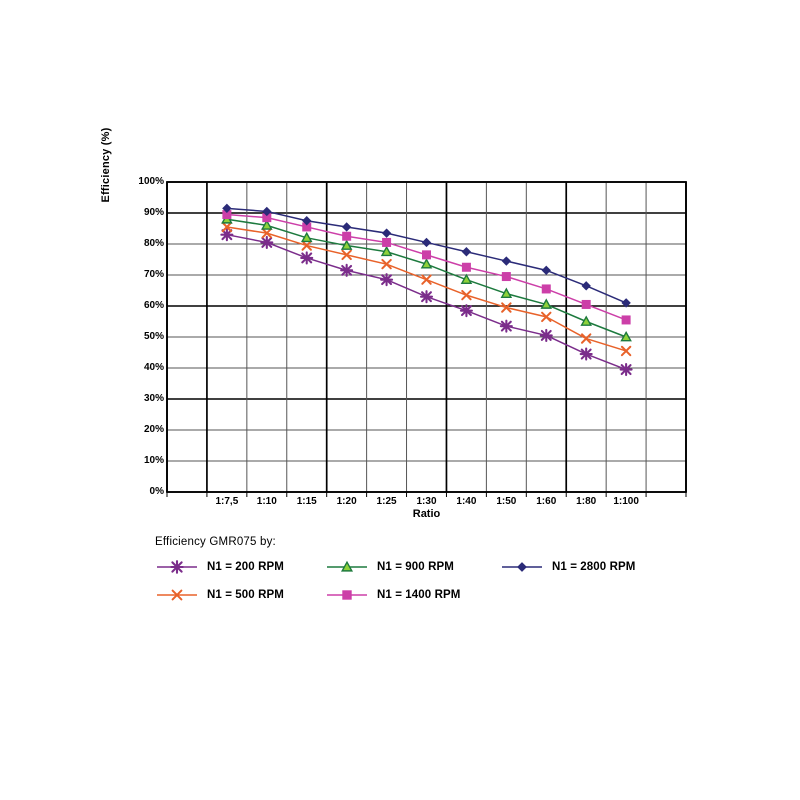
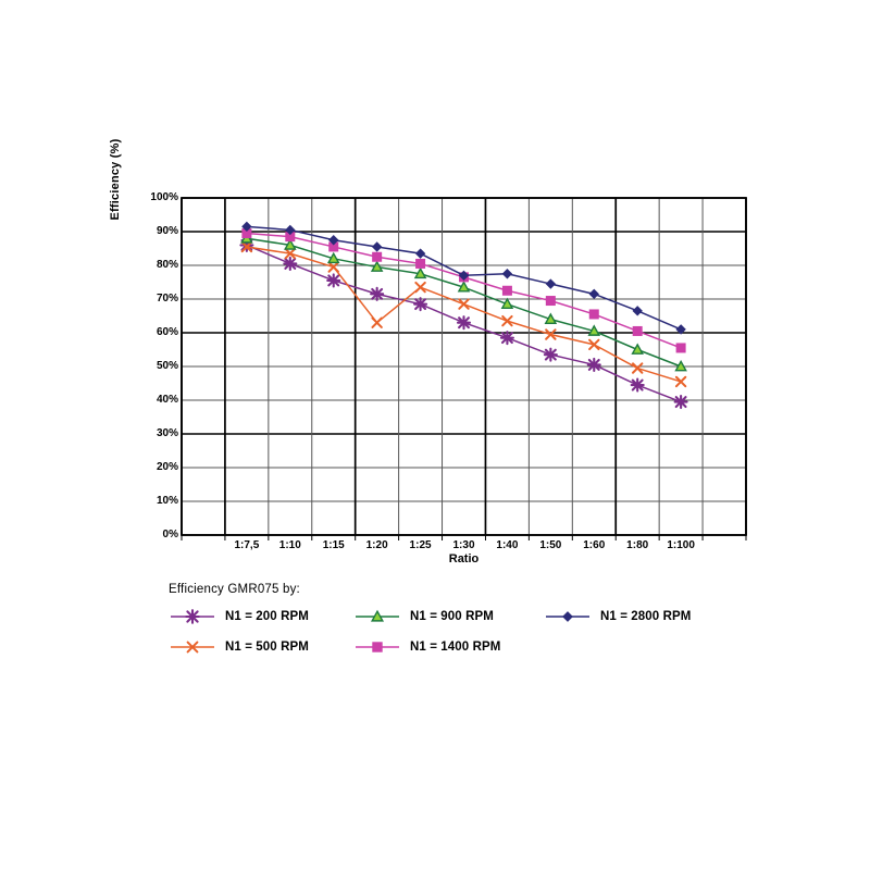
N1 = 200 RPM/1:7,5: 83% -> 86%
N1 = 500 RPM/1:20: 76% -> 63%
N1 = 2800 RPM/1:30: 80% -> 77%
